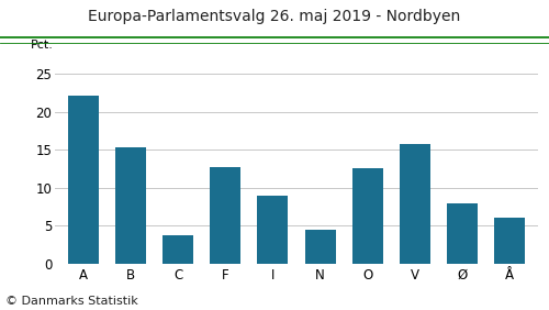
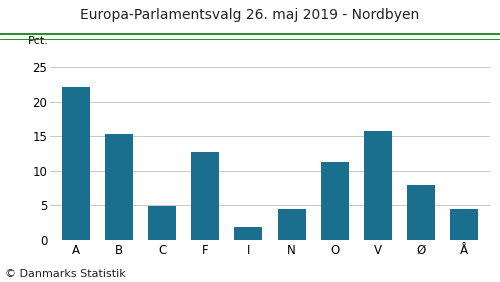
C: 3.8 -> 4.9
I: 9.0 -> 1.8
O: 12.6 -> 11.3
Å: 6.0 -> 4.4
